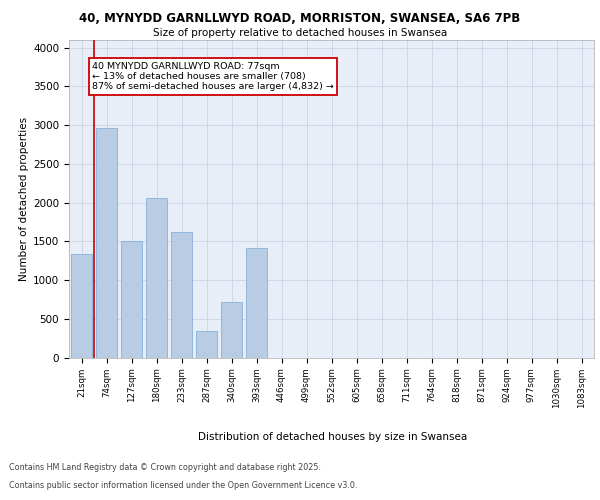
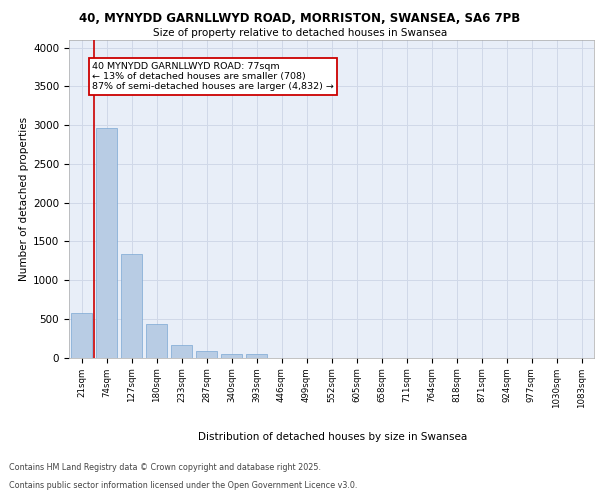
21sqm: 1340 -> 580
127sqm: 1500 -> 1340
180sqm: 2060 -> 430
233sqm: 1620 -> 160
287sqm: 340 -> 80
340sqm: 720 -> 50
393sqm: 1420 -> 40
